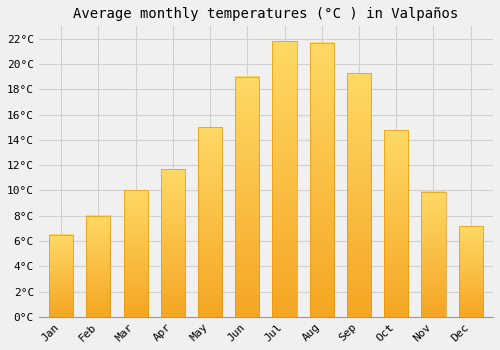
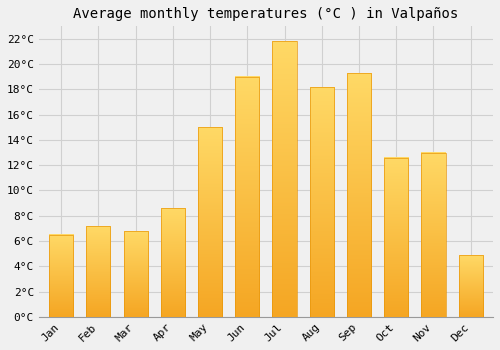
Feb: 8.0°C -> 7.2°C
Mar: 10.0°C -> 6.8°C
Apr: 11.7°C -> 8.6°C
Aug: 21.7°C -> 18.2°C
Oct: 14.8°C -> 12.6°C
Nov: 9.9°C -> 13.0°C
Dec: 7.2°C -> 4.9°C
